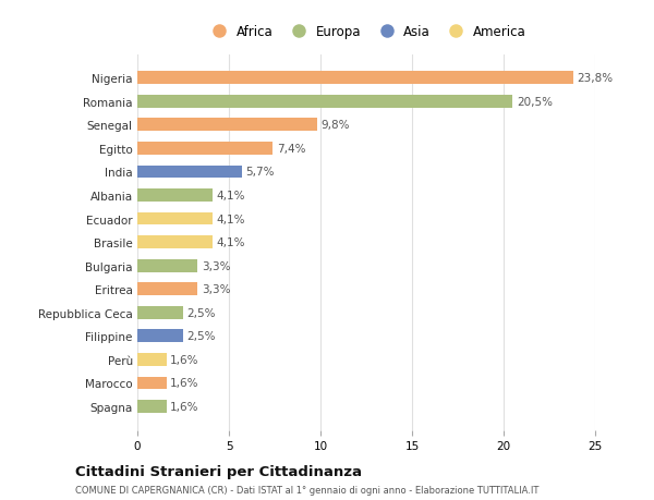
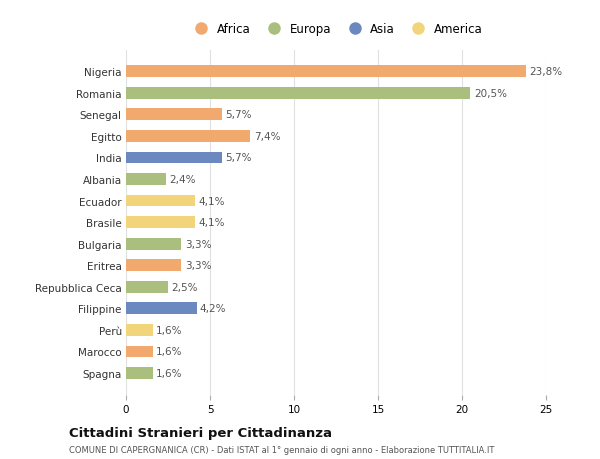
Senegal: 9,8% -> 5,7%
Albania: 4,1% -> 2,4%
Filippine: 2,5% -> 4,2%
